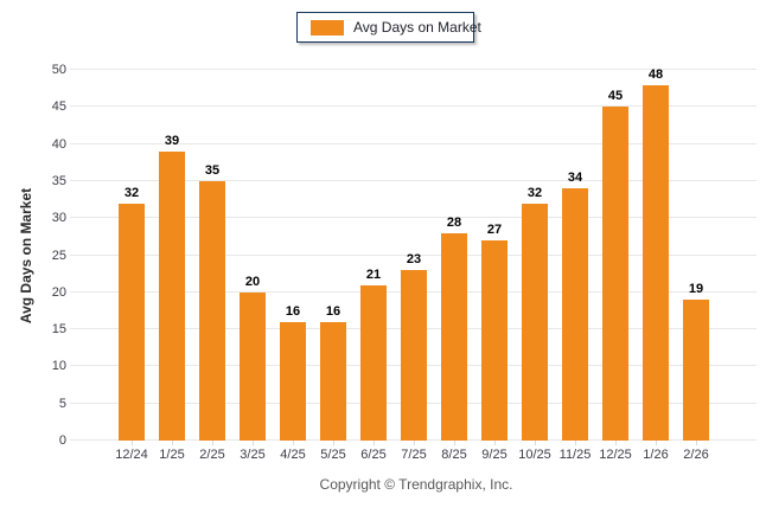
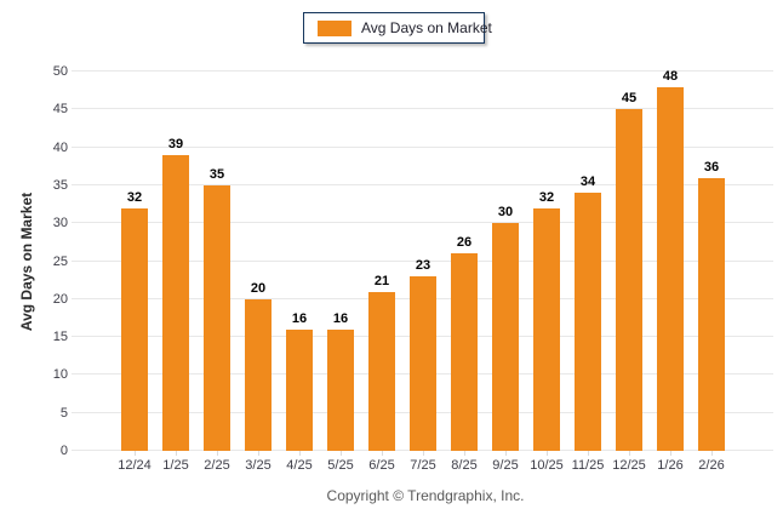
8/25: 28 -> 26
9/25: 27 -> 30
2/26: 19 -> 36
